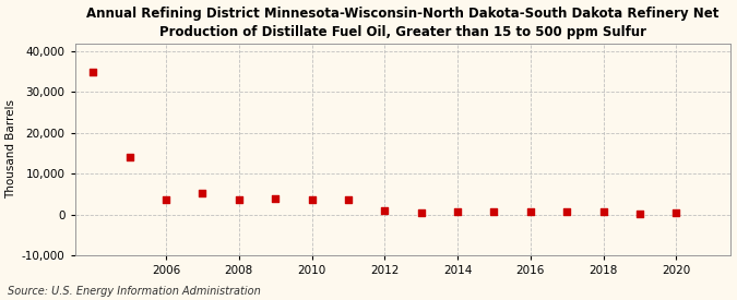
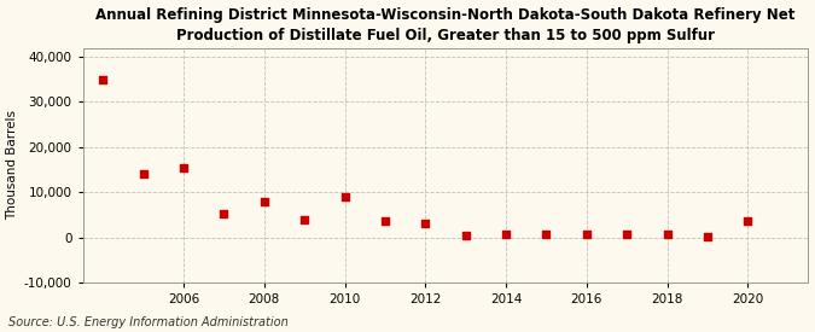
2006: 3,500 -> 15,500
2008: 3,500 -> 8,000
2010: 3,500 -> 9,000
2012: 900 -> 3,000
2020: 400 -> 3,500
